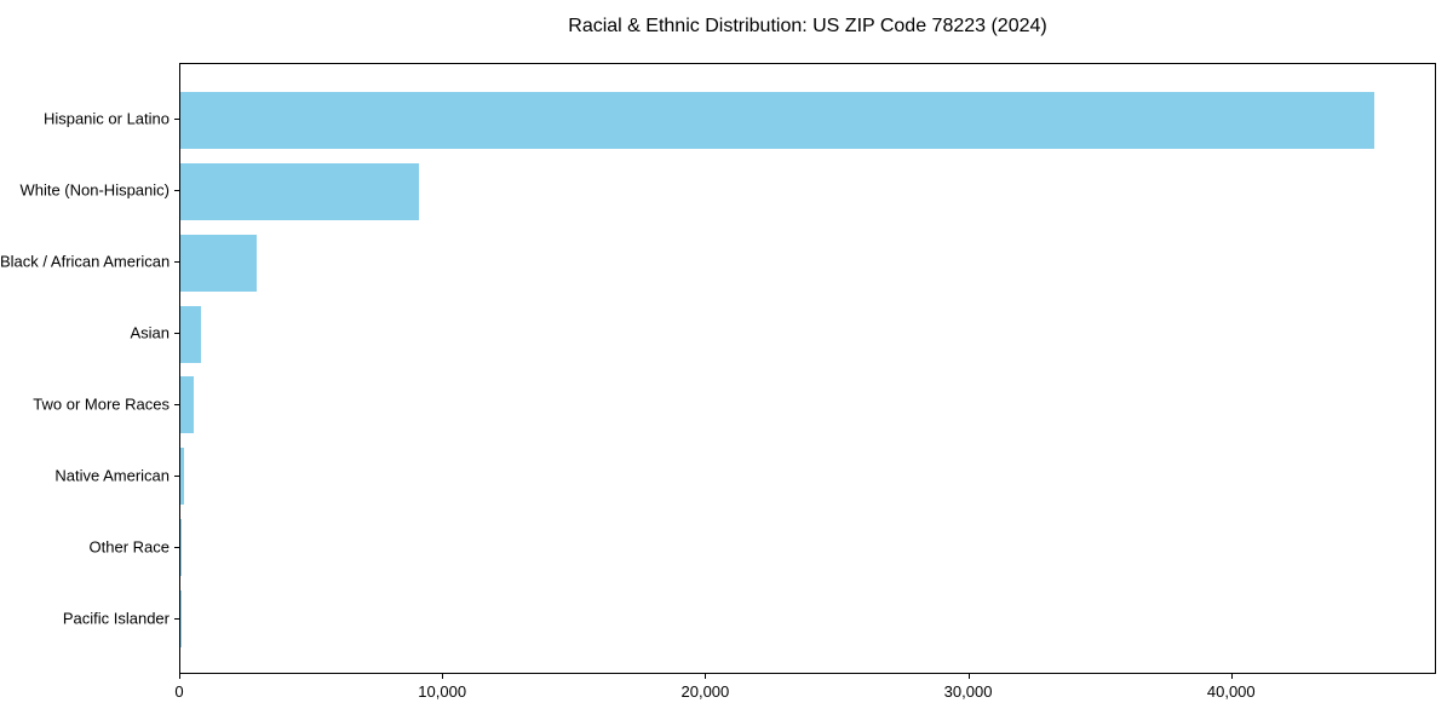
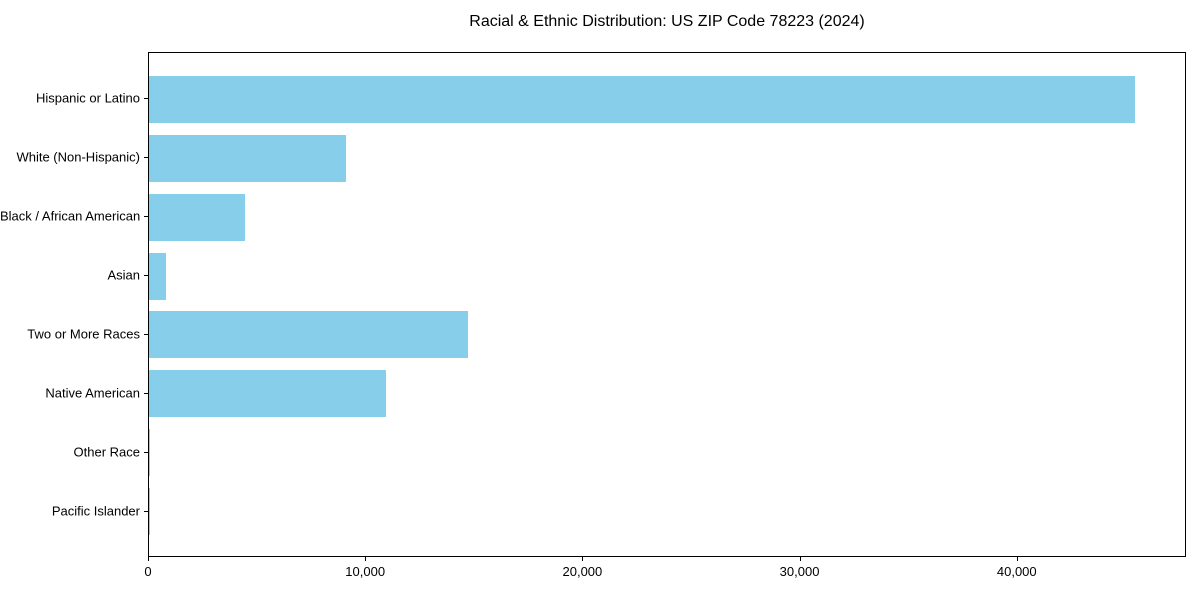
Black / African American: 2900 -> 4400
Two or More Races: 500 -> 14700
Native American: 200 -> 10900
